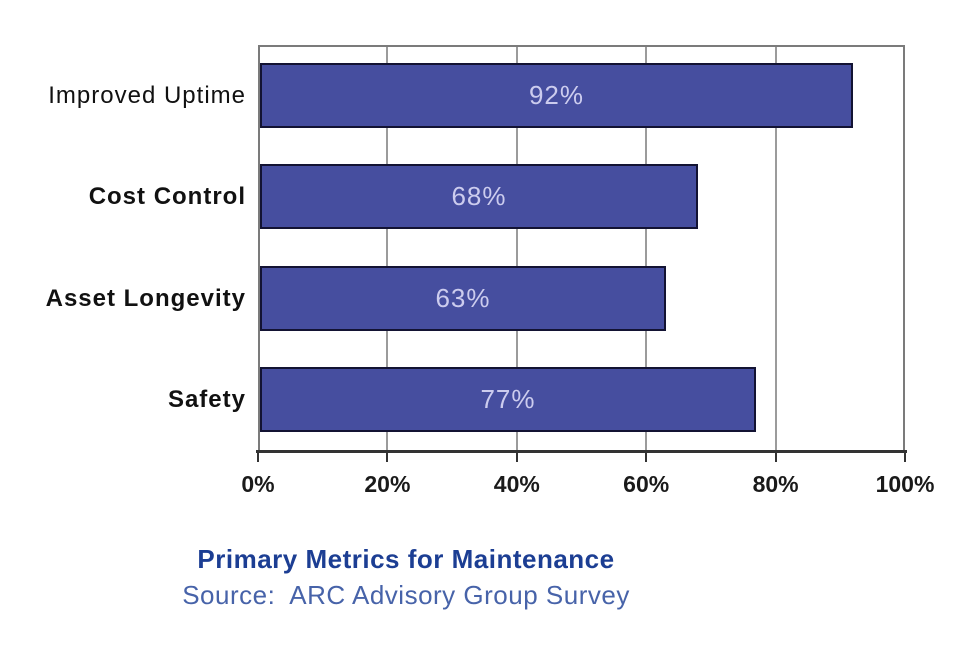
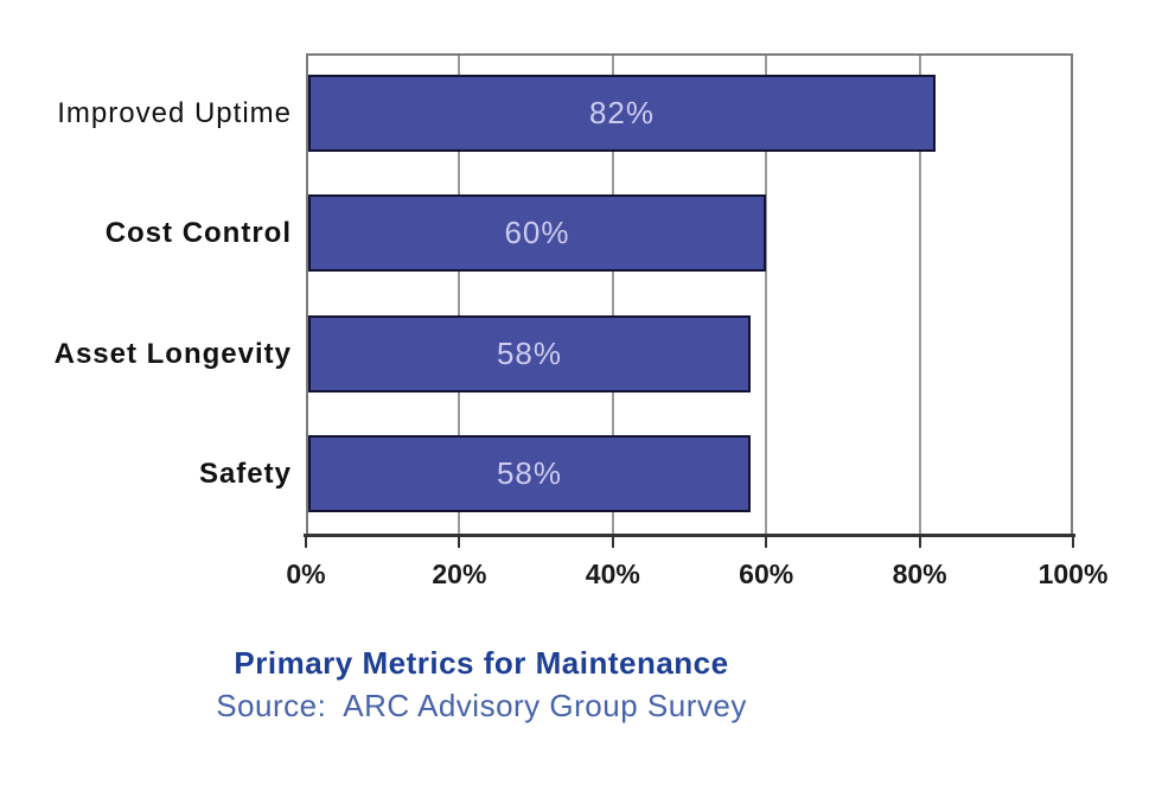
Improved Uptime: 92% -> 82%
Cost Control: 68% -> 60%
Asset Longevity: 63% -> 58%
Safety: 77% -> 58%
